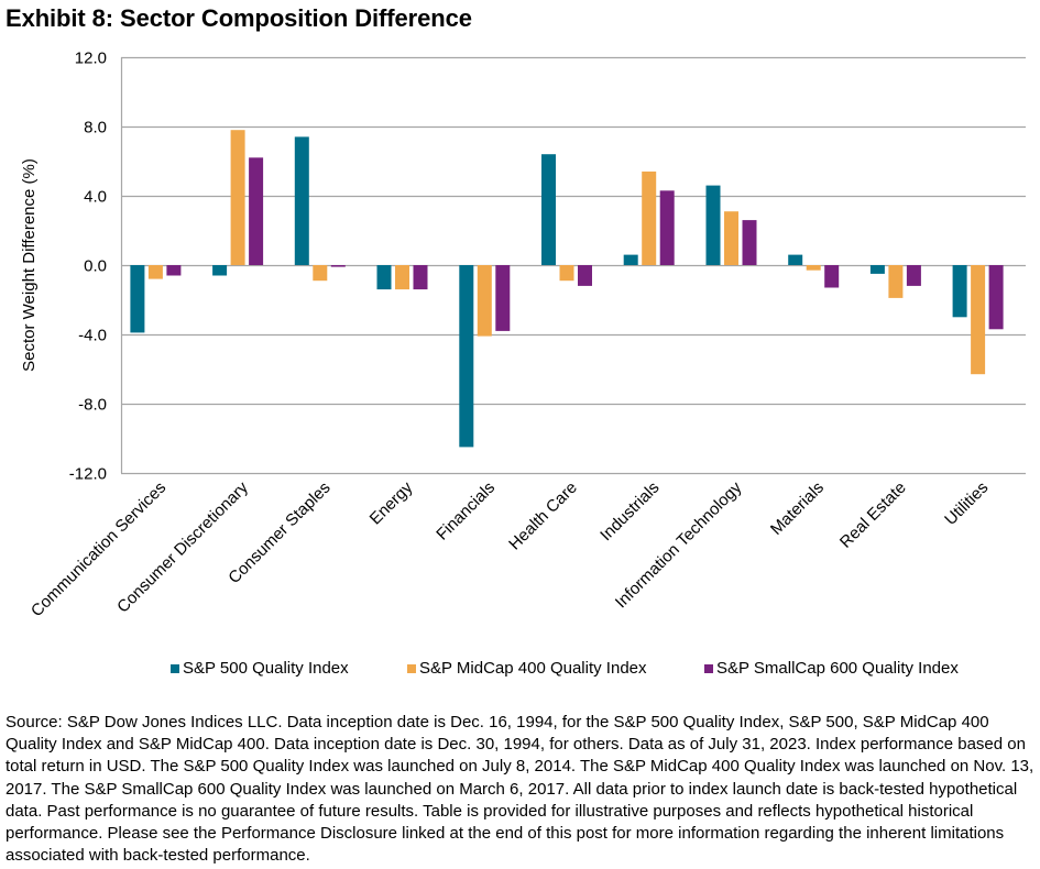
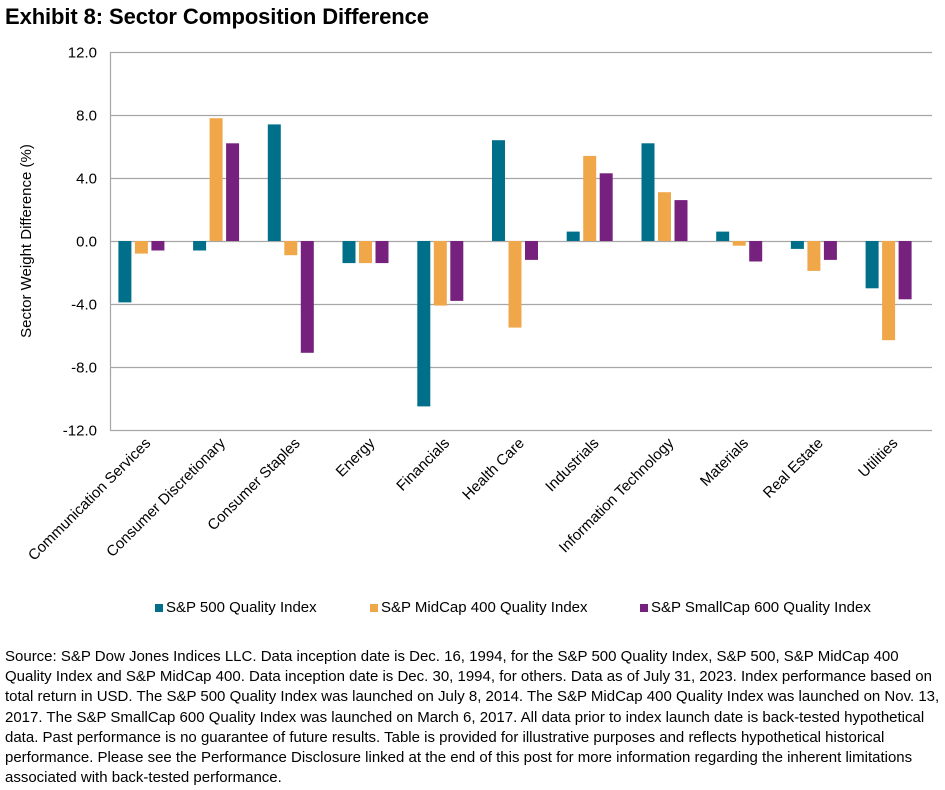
S&P SmallCap 600 Quality Index/Consumer Staples: -0.1 -> -7.1
S&P MidCap 400 Quality Index/Health Care: -0.9 -> -5.5
S&P 500 Quality Index/Information Technology: 4.6 -> 6.2
